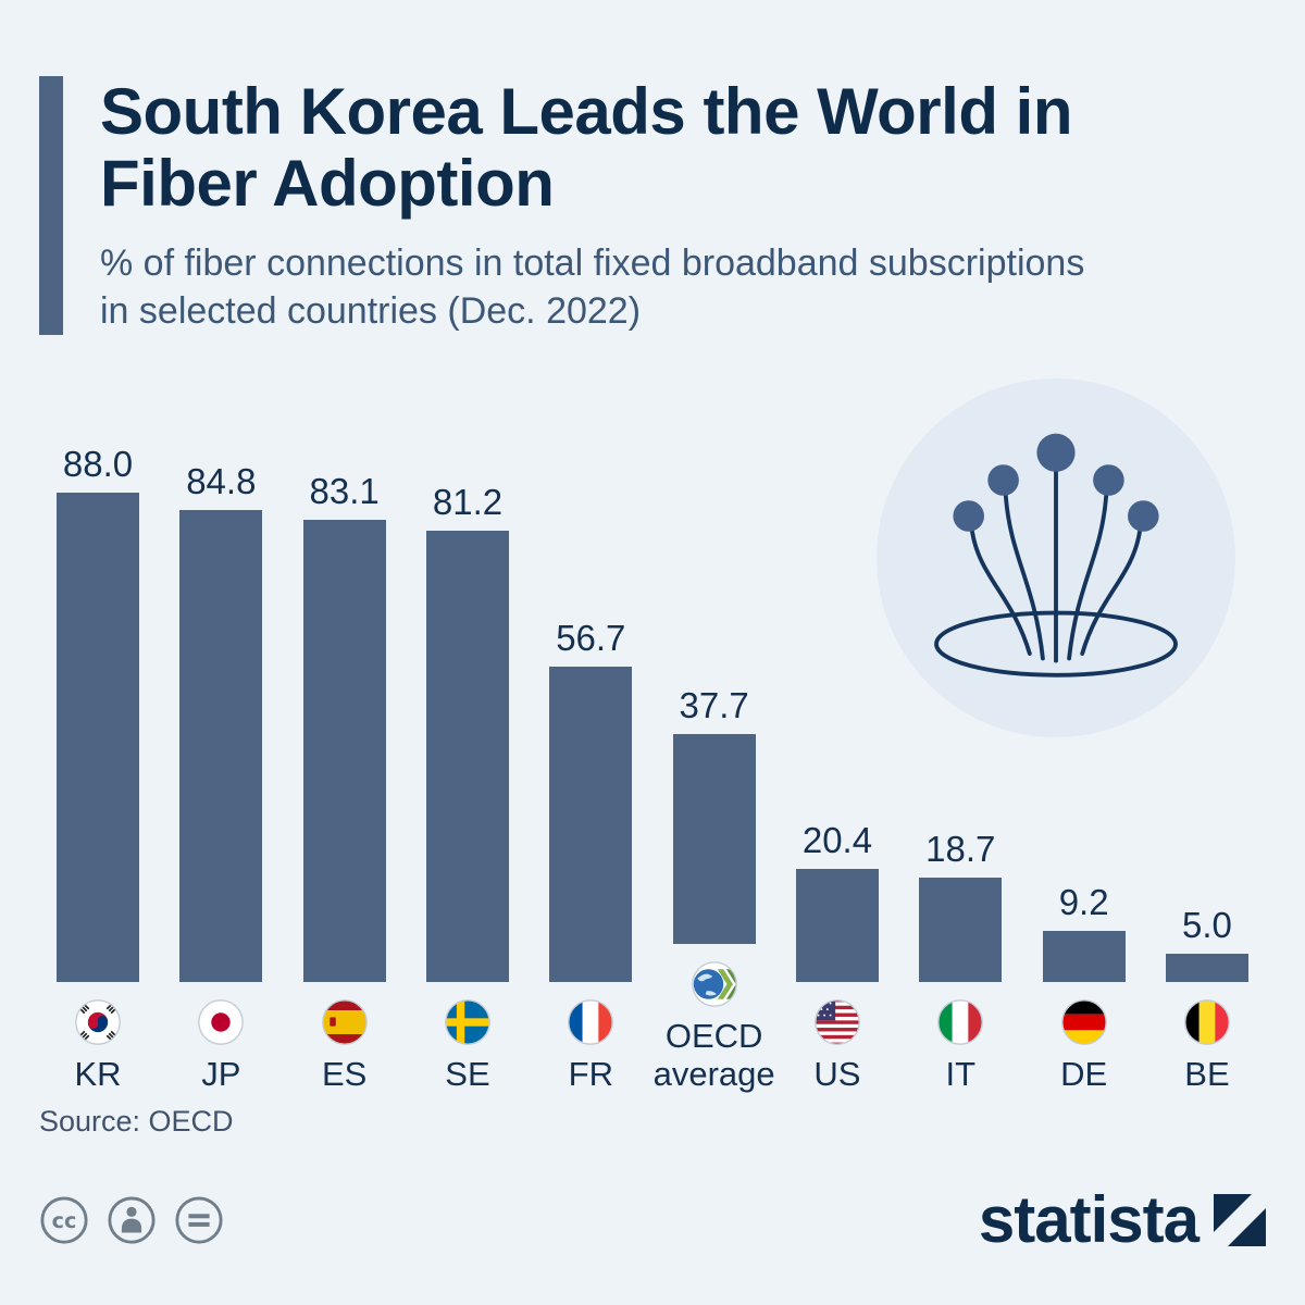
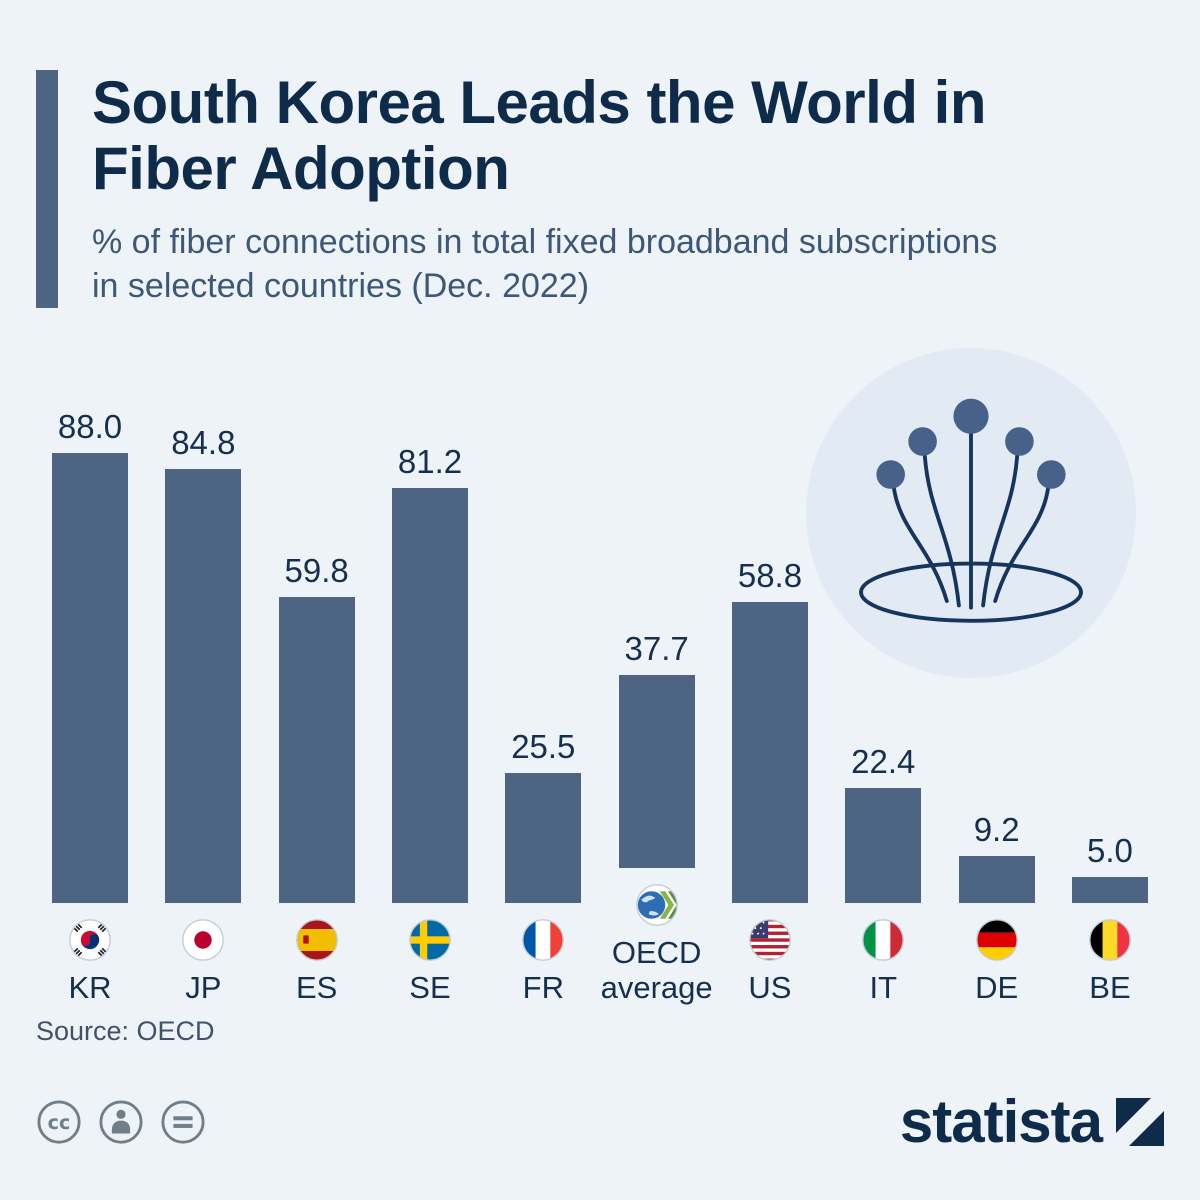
ES: 83.1 -> 59.8
FR: 56.7 -> 25.5
US: 20.4 -> 58.8
IT: 18.7 -> 22.4
